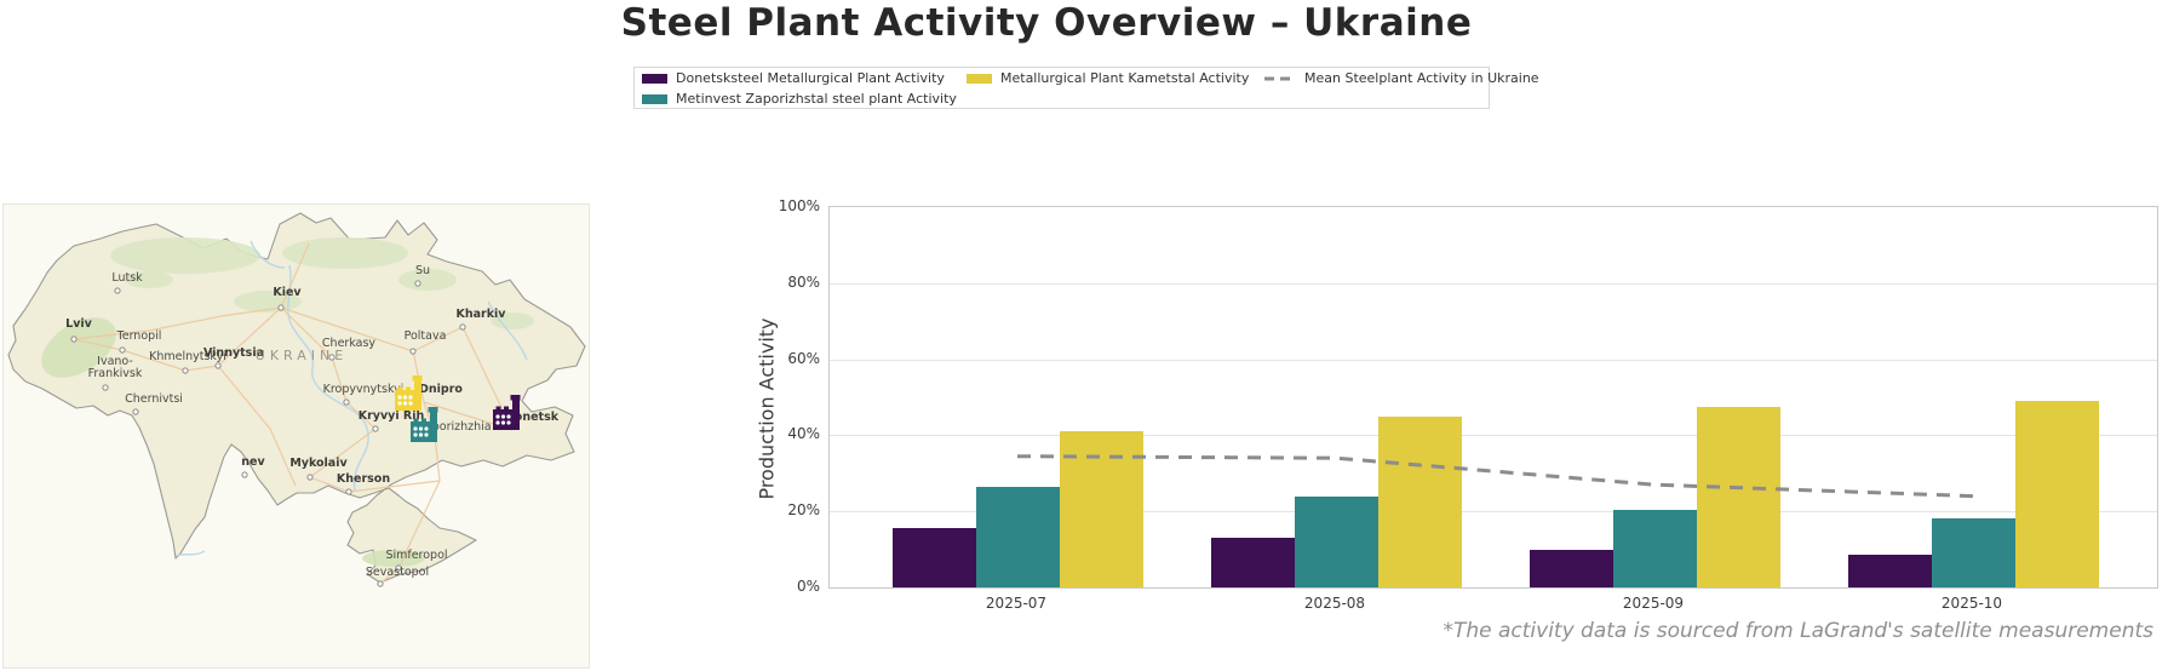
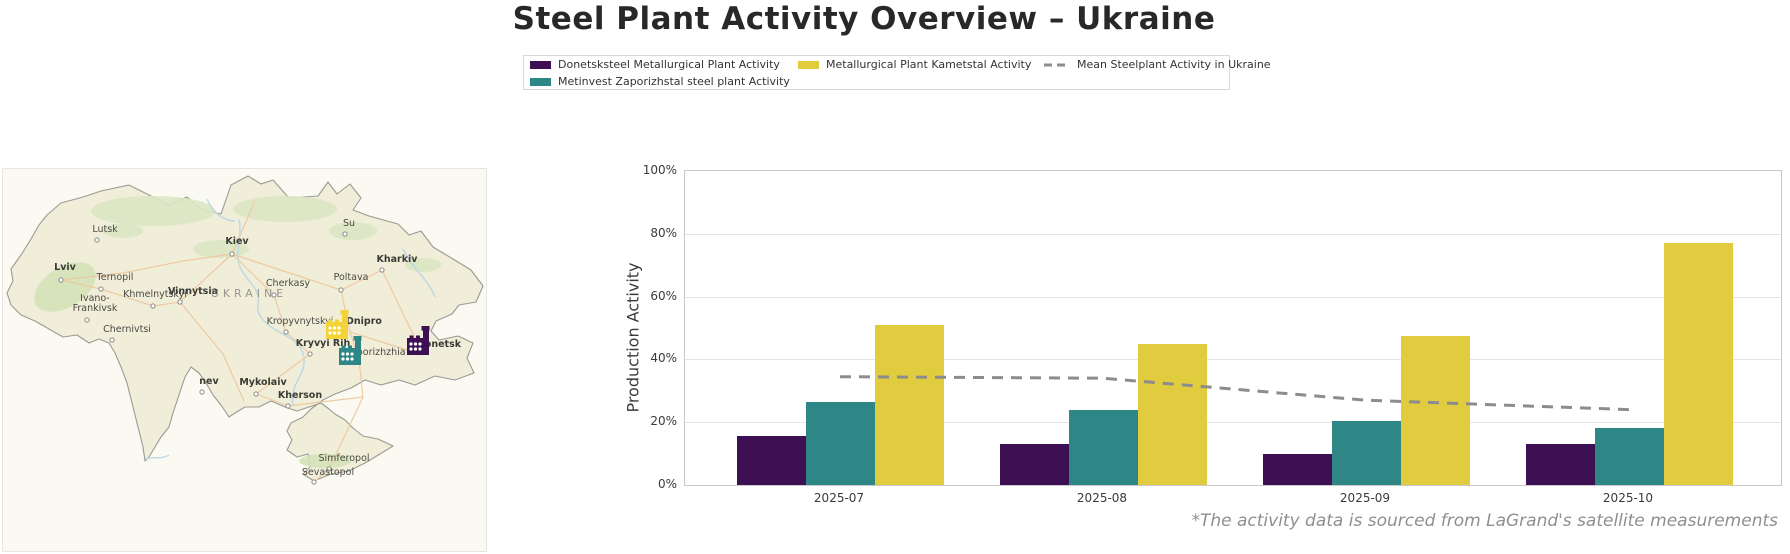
Metallurgical Plant Kametstal Activity/2025-07: 41% -> 51%
Donetsksteel Metallurgical Plant Activity/2025-10: 8% -> 13%
Metallurgical Plant Kametstal Activity/2025-10: 49% -> 77%
